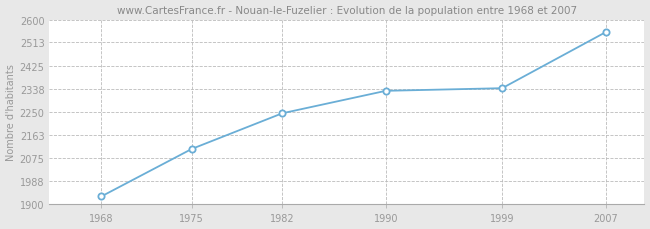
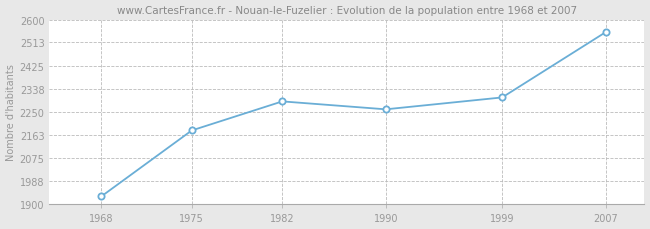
1975: 2110 -> 2180
1982: 2245 -> 2290
1990: 2330 -> 2260
1999: 2340 -> 2305
